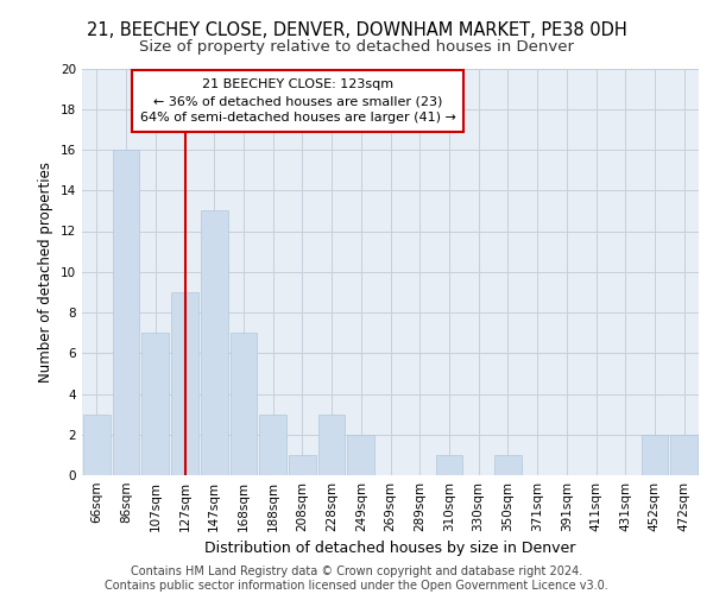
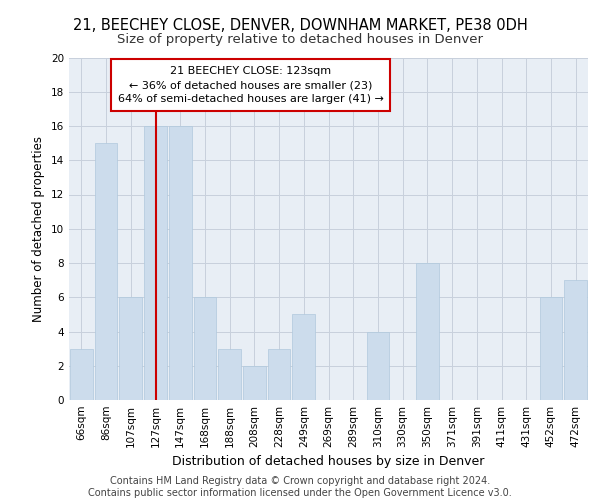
86sqm: 16 -> 15
107sqm: 7 -> 6
127sqm: 9 -> 16
147sqm: 13 -> 16
168sqm: 7 -> 6
208sqm: 1 -> 2
249sqm: 2 -> 5
310sqm: 1 -> 4
350sqm: 1 -> 8
452sqm: 2 -> 6
472sqm: 2 -> 7
